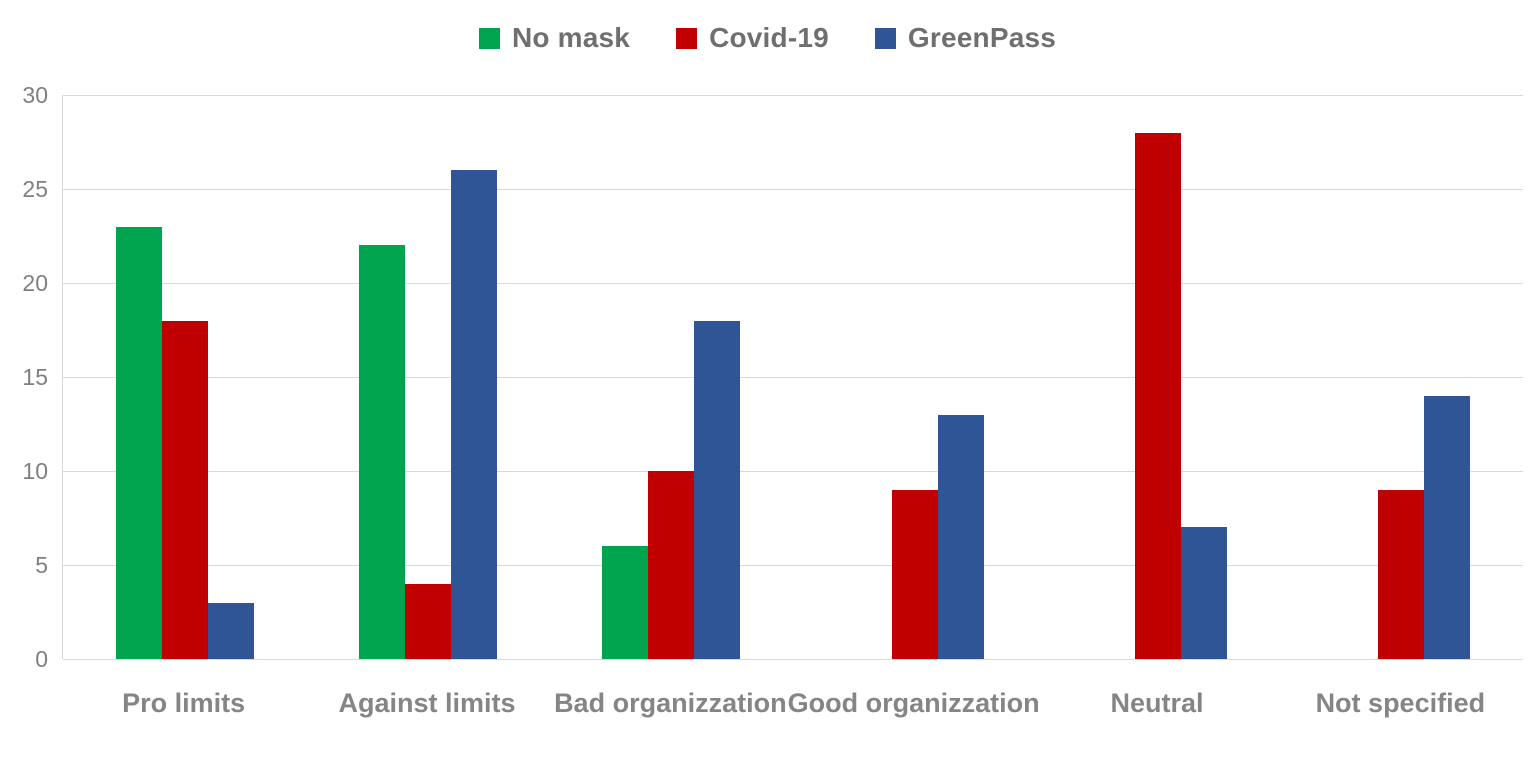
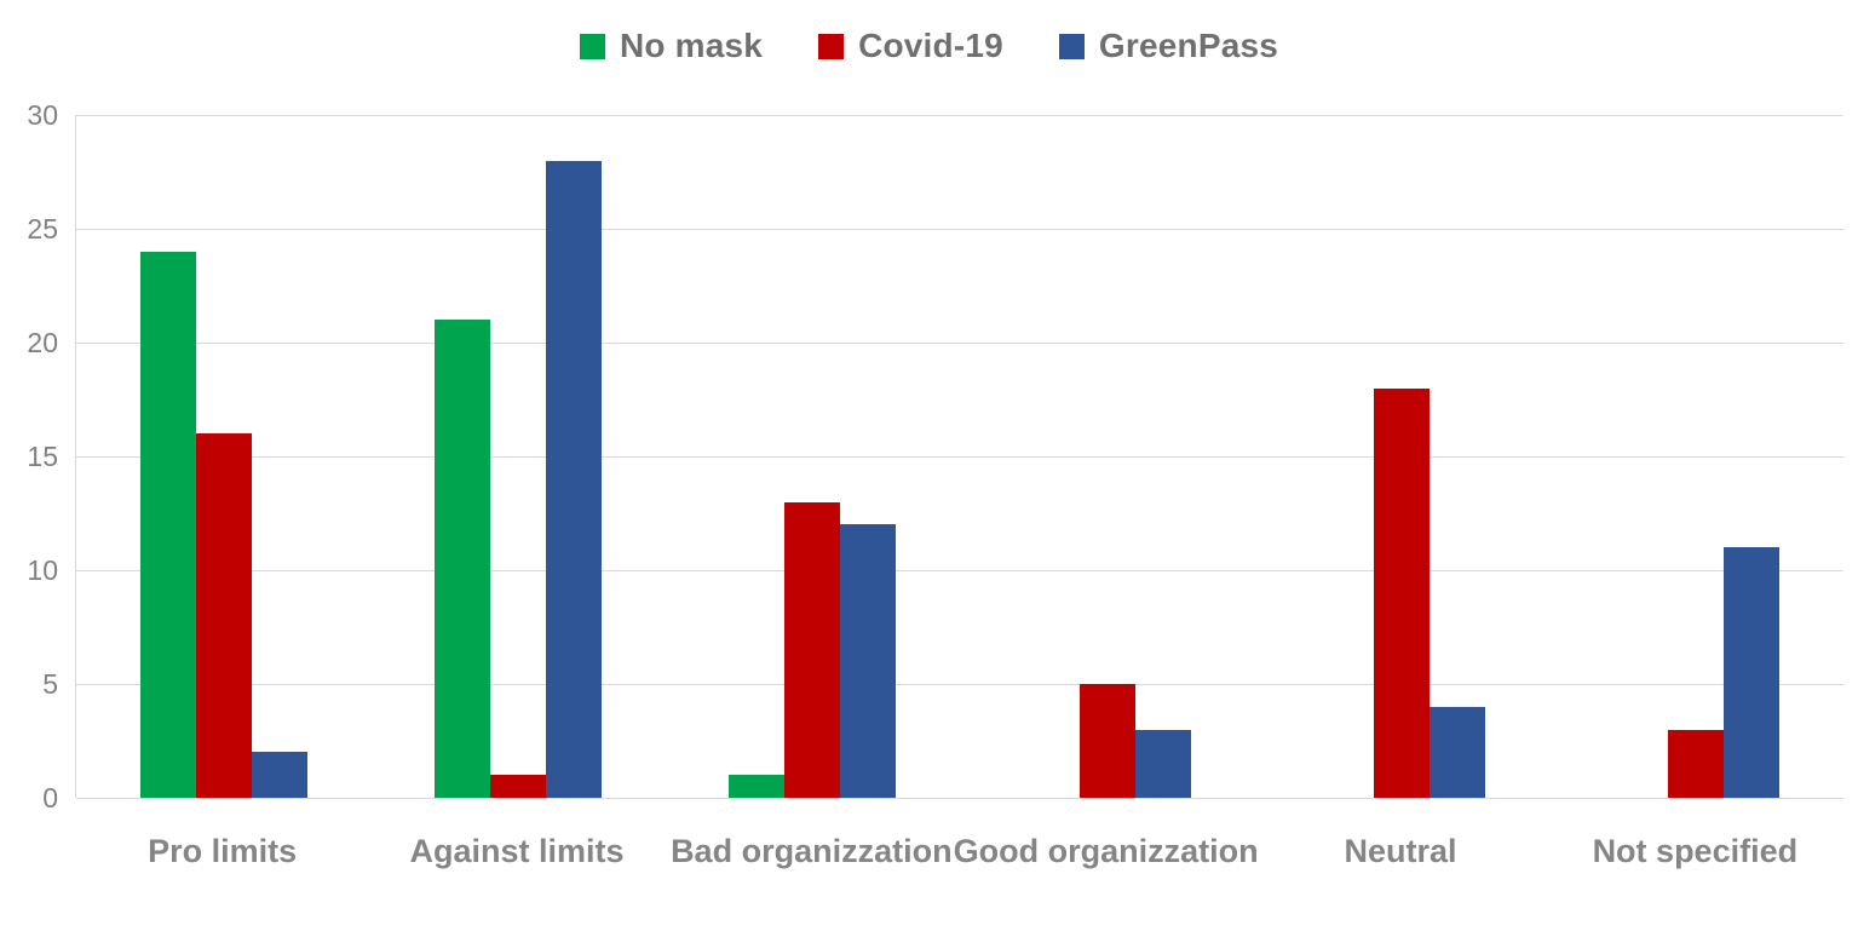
No mask/Pro limits: 23 -> 24
Covid-19/Pro limits: 18 -> 16
GreenPass/Pro limits: 3 -> 2
No mask/Against limits: 22 -> 21
Covid-19/Against limits: 4 -> 1
GreenPass/Against limits: 26 -> 28
No mask/Bad organizzation: 6 -> 1
Covid-19/Bad organizzation: 10 -> 13
GreenPass/Bad organizzation: 18 -> 12
Covid-19/Good organizzation: 9 -> 5
GreenPass/Good organizzation: 13 -> 3
Covid-19/Neutral: 28 -> 18
GreenPass/Neutral: 7 -> 4
Covid-19/Not specified: 9 -> 3
GreenPass/Not specified: 14 -> 11
